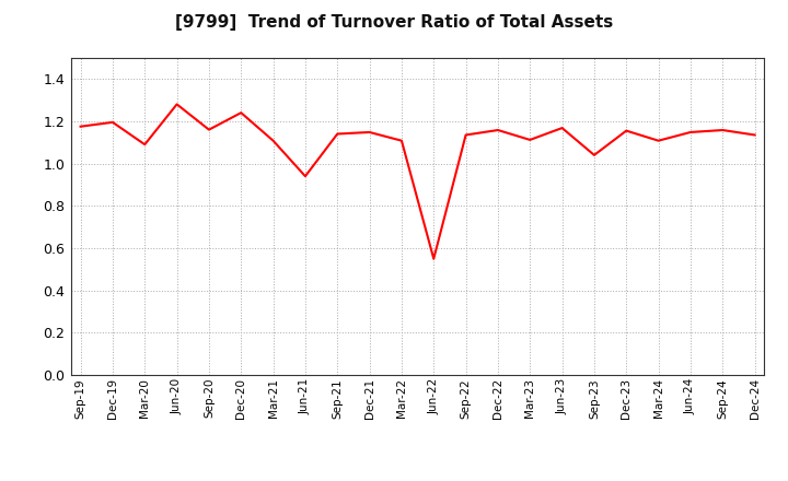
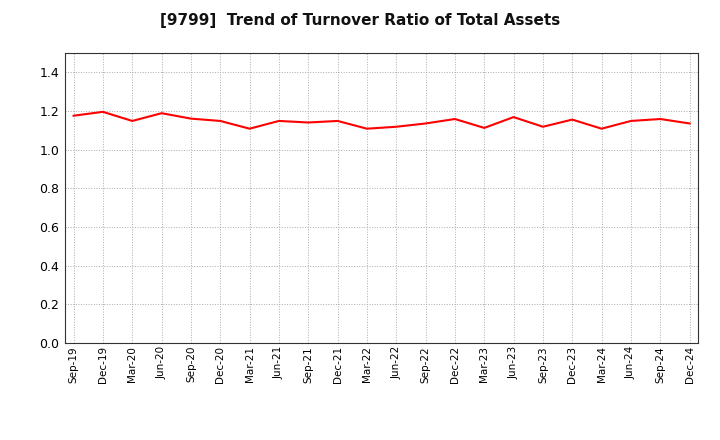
Mar-20: 1.09 -> 1.15
Jun-20: 1.28 -> 1.19
Dec-20: 1.24 -> 1.15
Jun-21: 0.94 -> 1.15
Jun-22: 0.55 -> 1.12
Sep-23: 1.04 -> 1.12
